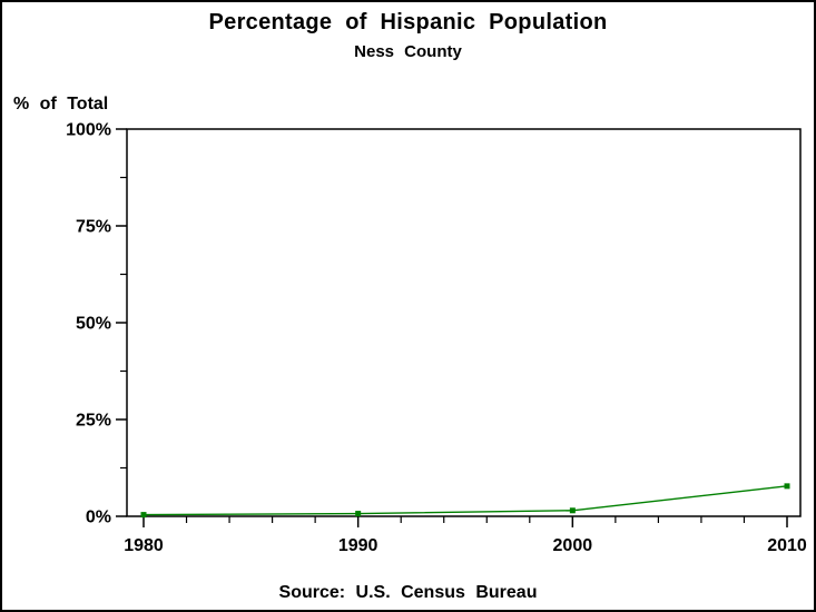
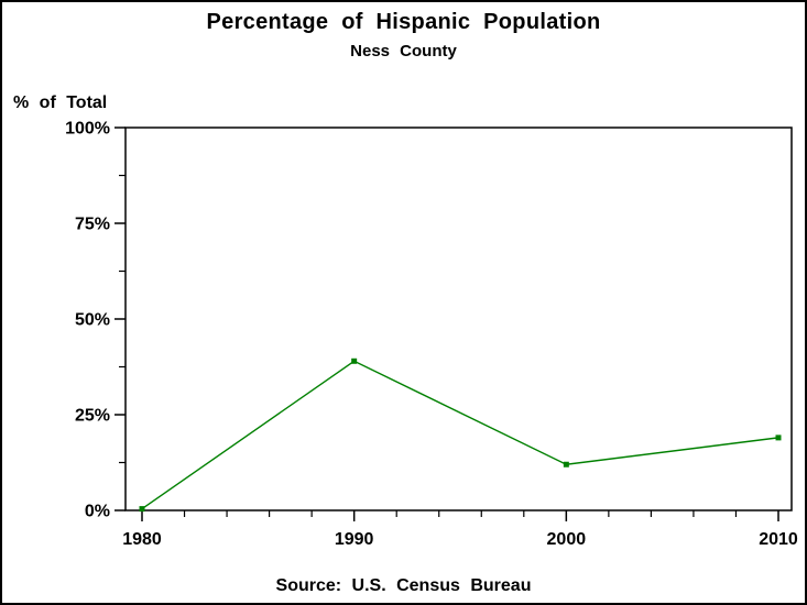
1990: 1% -> 39%
2000: 2% -> 12%
2010: 8% -> 19%
